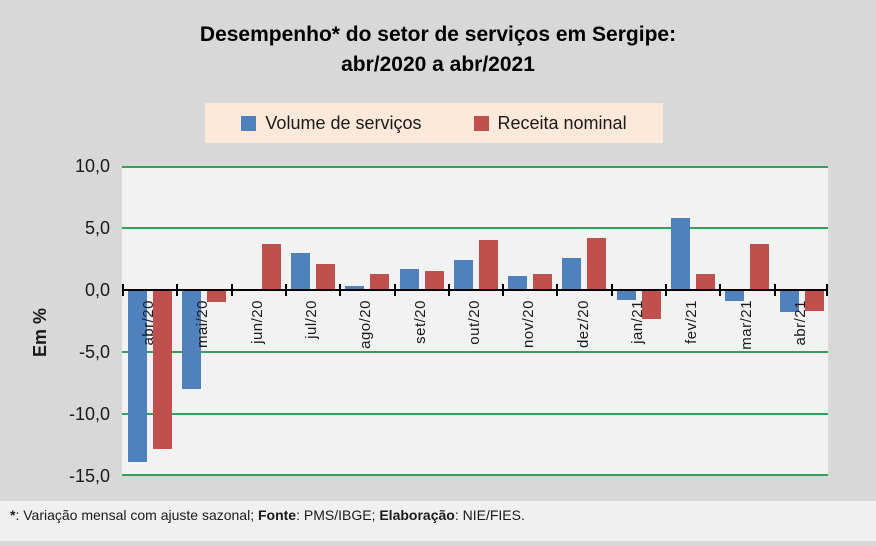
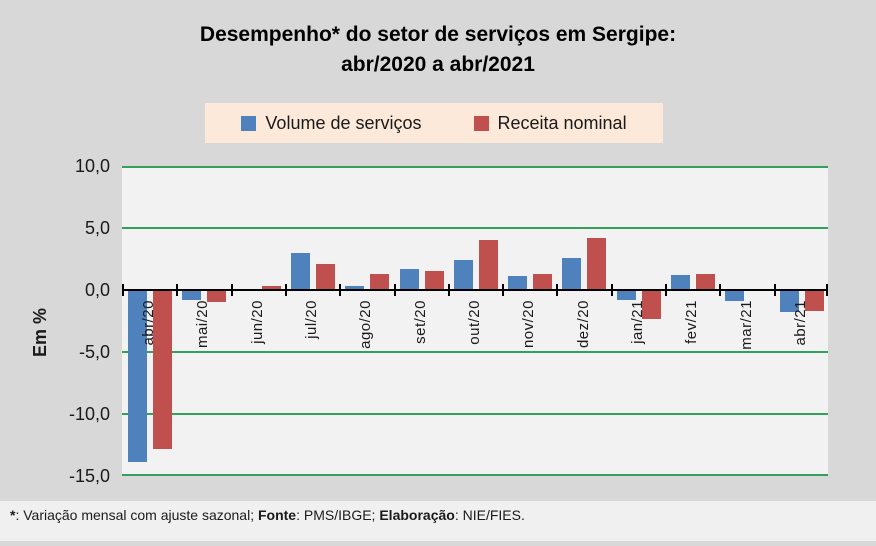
Volume de serviços/mai/20: -8,0 -> -0,8
Receita nominal/jun/20: 3,7 -> 0,3
Volume de serviços/fev/21: 5,8 -> 1,2
Receita nominal/mar/21: 3,7 -> 0,1
